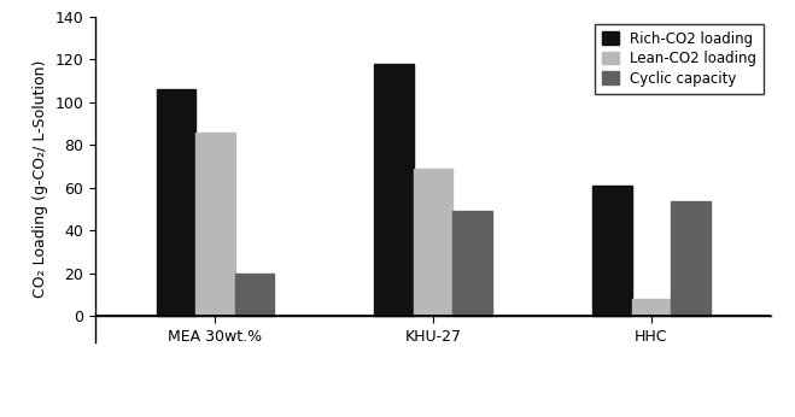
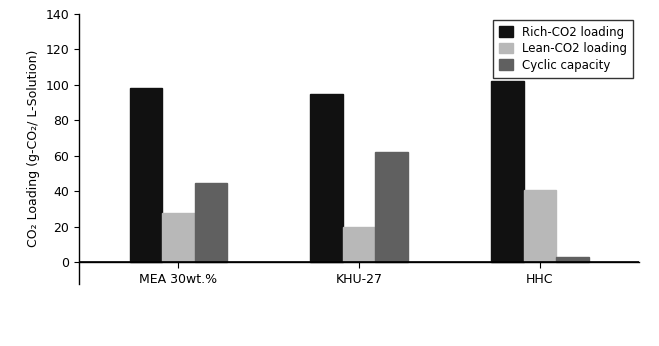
Rich-CO2 loading/MEA 30wt.%: 106 -> 98
Lean-CO2 loading/MEA 30wt.%: 86 -> 28
Cyclic capacity/MEA 30wt.%: 20 -> 45
Rich-CO2 loading/KHU-27: 118 -> 95
Lean-CO2 loading/KHU-27: 69 -> 20
Cyclic capacity/KHU-27: 49 -> 62
Rich-CO2 loading/HHC: 61 -> 102
Lean-CO2 loading/HHC: 8 -> 41
Cyclic capacity/HHC: 54 -> 3
